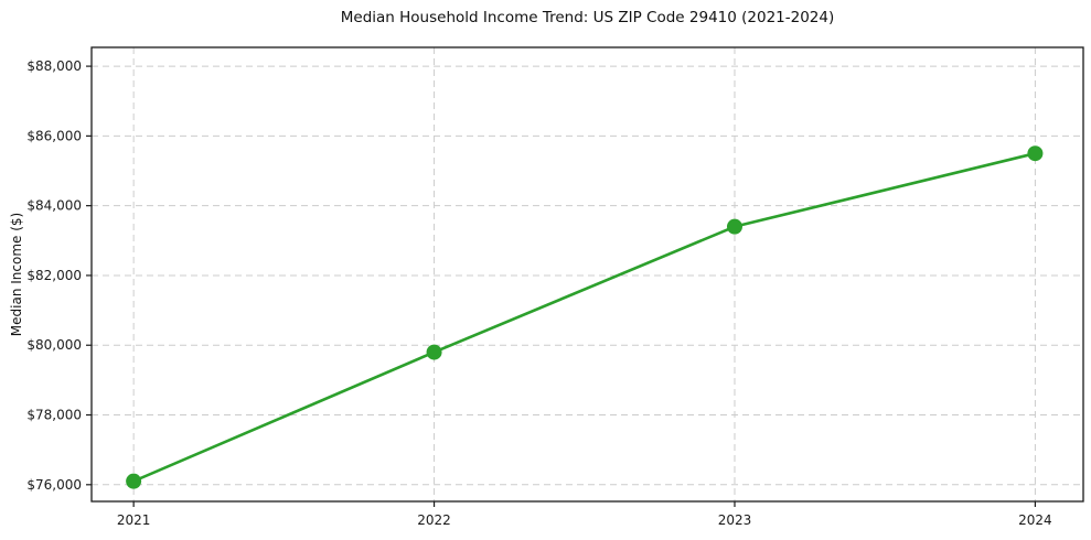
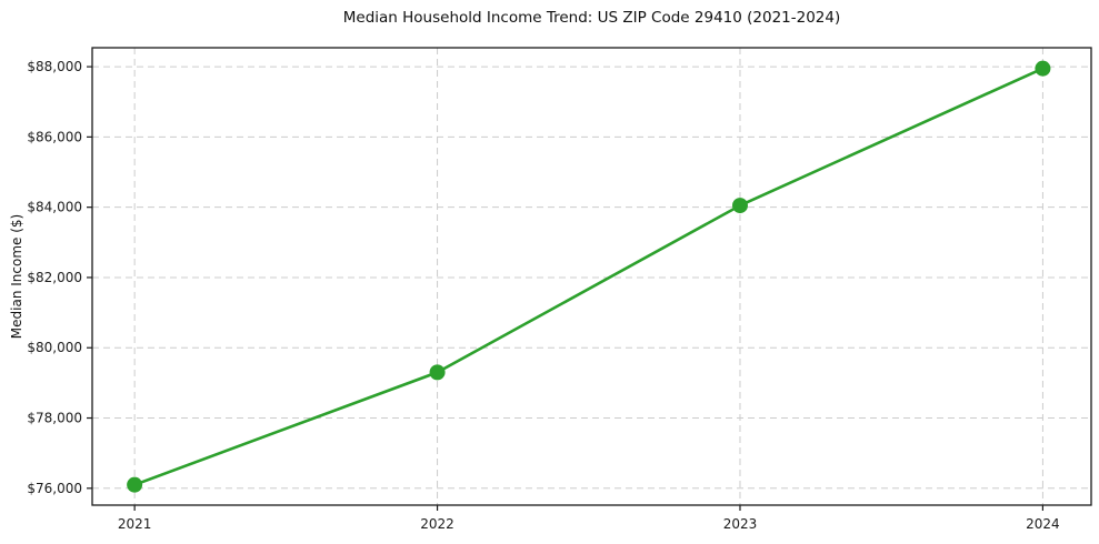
2022: $79800 -> $79300
2023: $83400 -> $84000
2024: $85500 -> $88000
